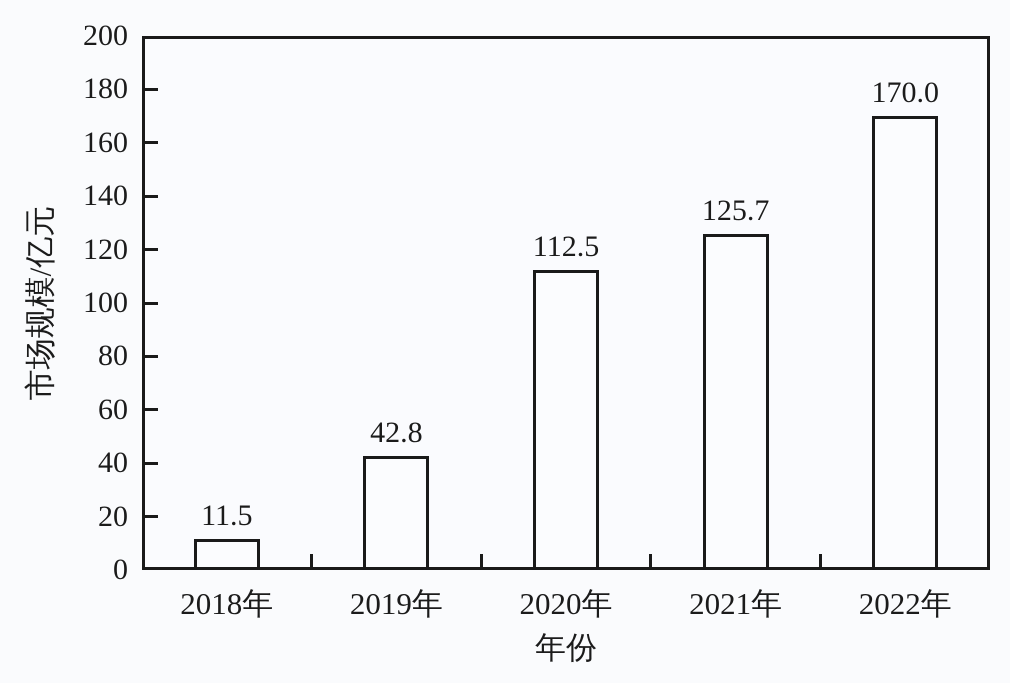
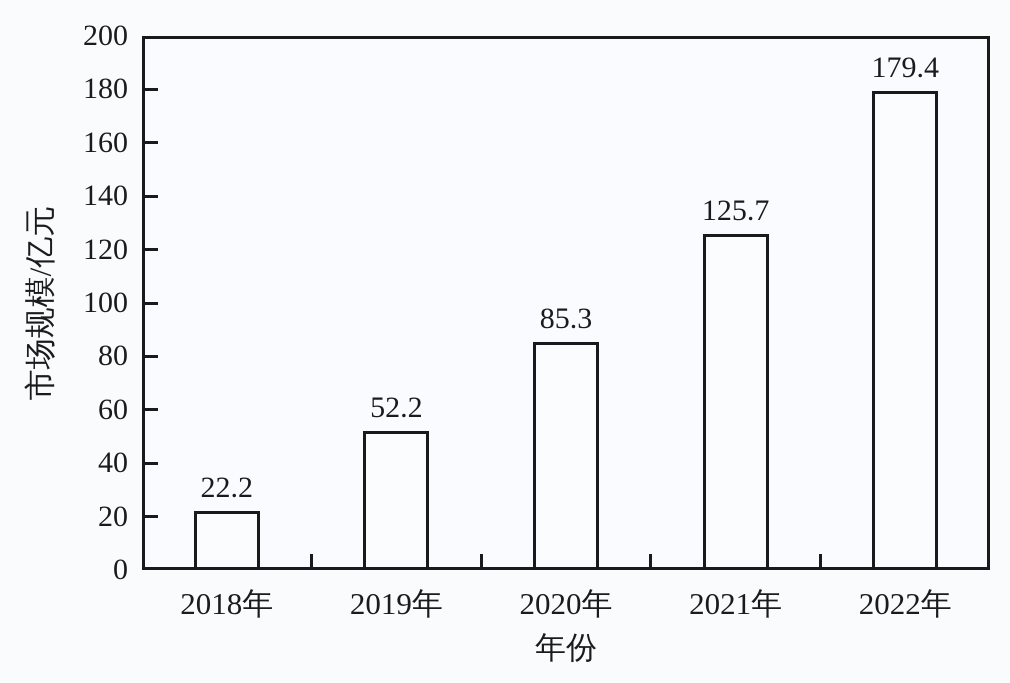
2018年: 11.5 -> 22.2
2019年: 42.8 -> 52.2
2020年: 112.5 -> 85.3
2022年: 170.0 -> 179.4
